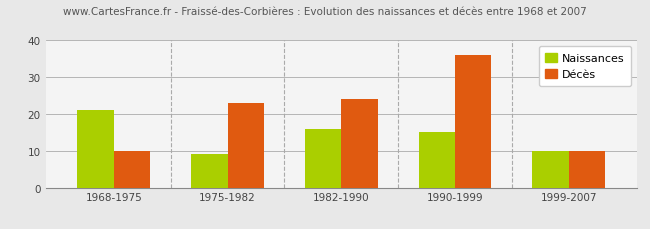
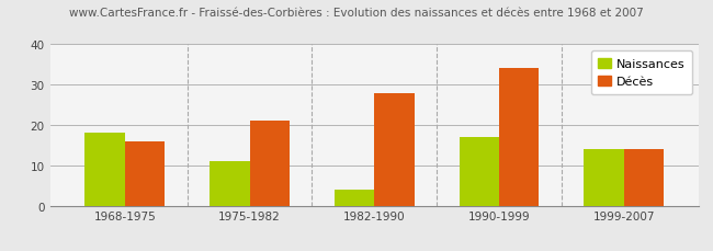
Naissances/1968-1975: 21 -> 18
Décès/1968-1975: 10 -> 16
Naissances/1975-1982: 9 -> 11
Décès/1975-1982: 23 -> 21
Naissances/1982-1990: 16 -> 4
Décès/1982-1990: 24 -> 28
Naissances/1990-1999: 15 -> 17
Décès/1990-1999: 36 -> 34
Naissances/1999-2007: 10 -> 14
Décès/1999-2007: 10 -> 14
